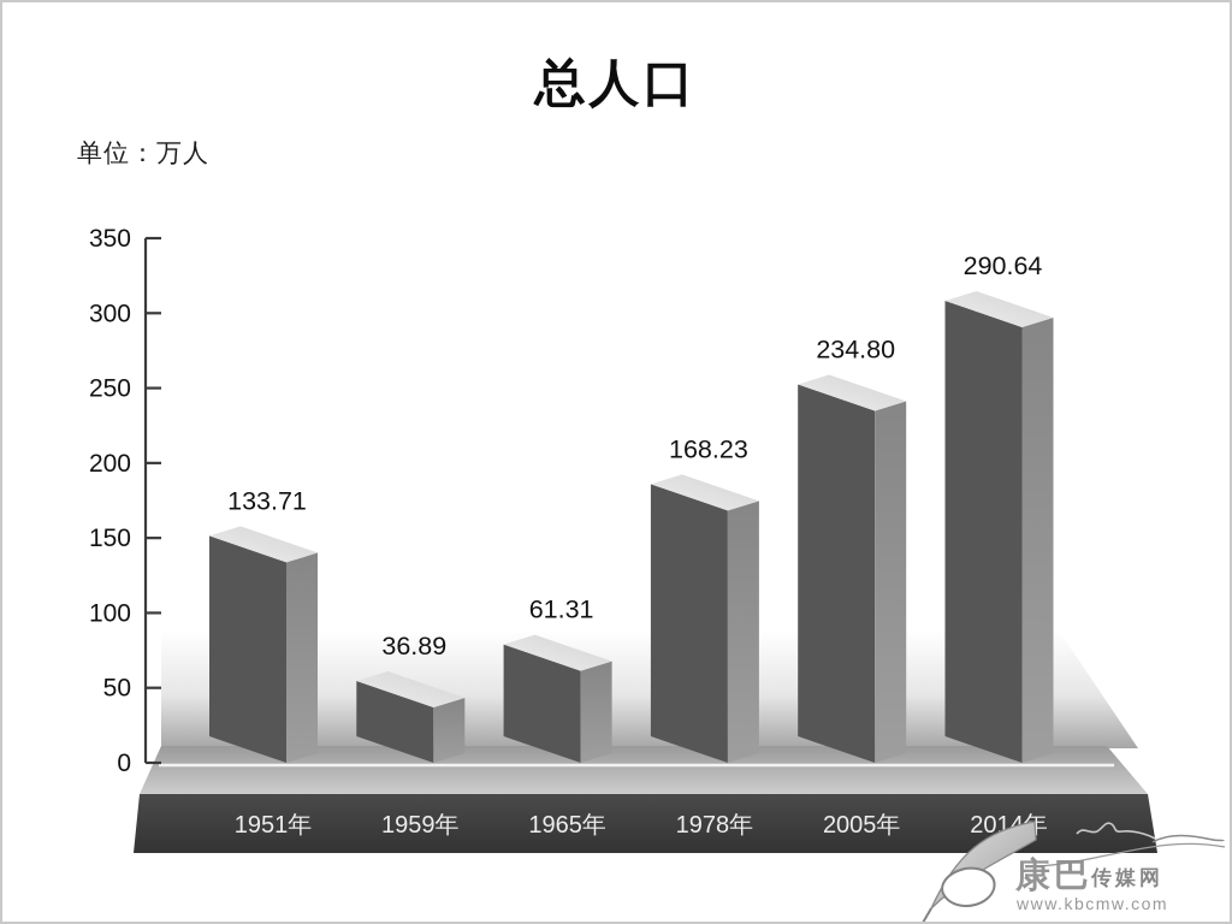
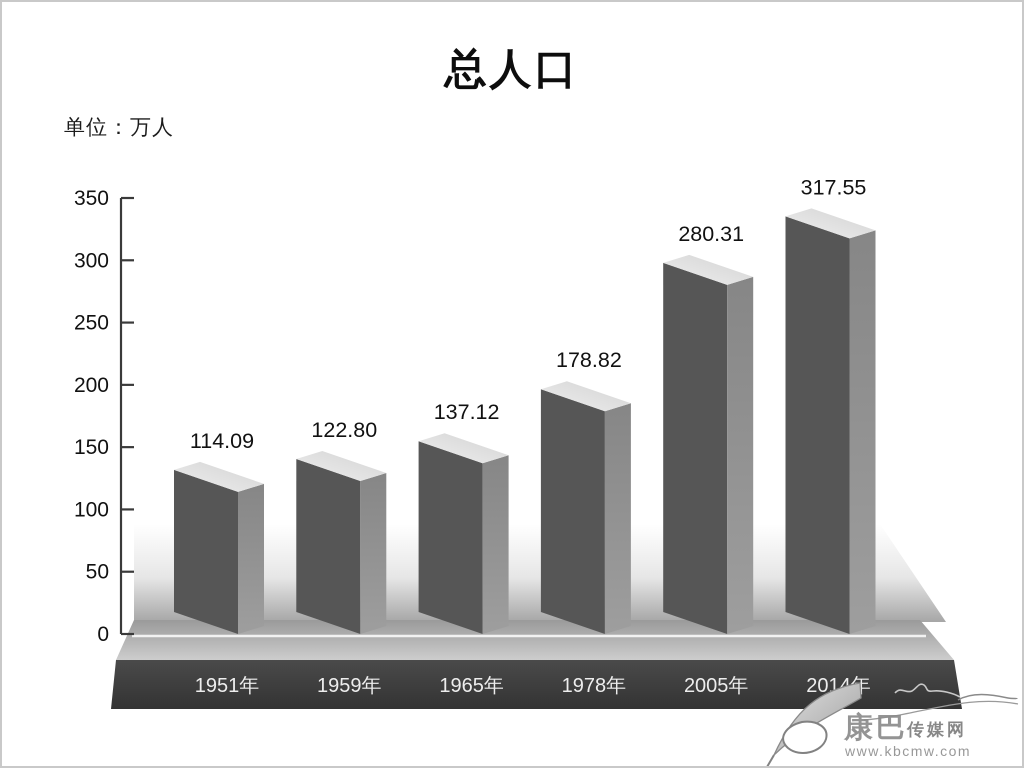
1951年: 133.71 -> 114.09
1959年: 36.89 -> 122.80
1965年: 61.31 -> 137.12
1978年: 168.23 -> 178.82
2005年: 234.80 -> 280.31
2014年: 290.64 -> 317.55
